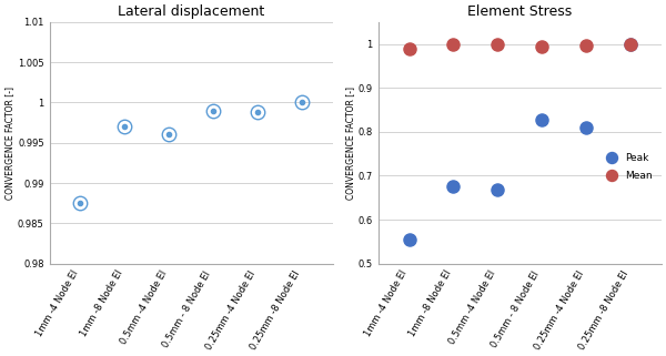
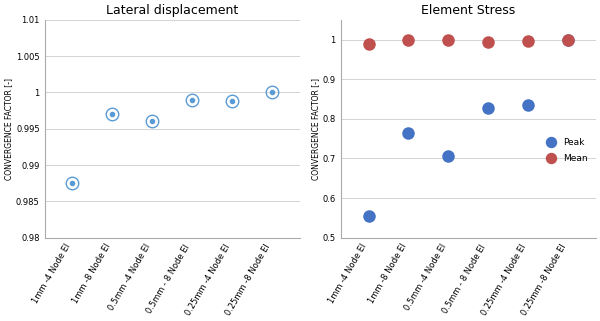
Peak/1mm -8 Node El: 0.675 -> 0.765
Peak/0.5mm -4 Node El: 0.668 -> 0.705
Peak/0.25mm -4 Node El: 0.810 -> 0.835
